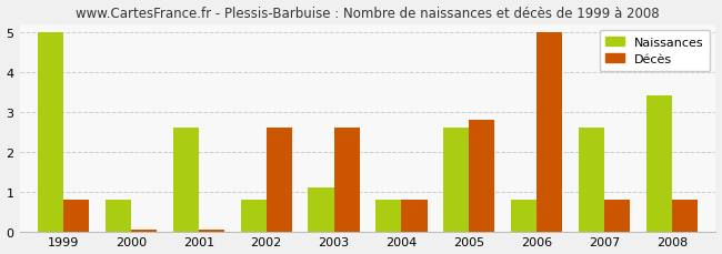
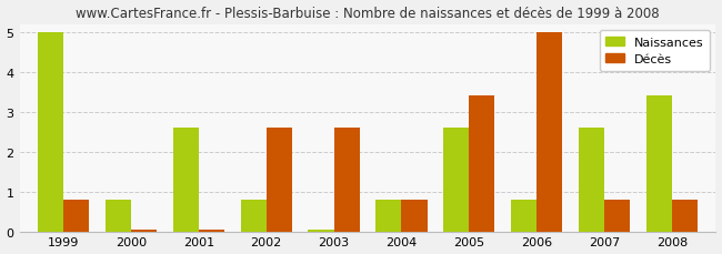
Naissances/2003: 1.10 -> 0.05
Décès/2005: 2.80 -> 3.40
